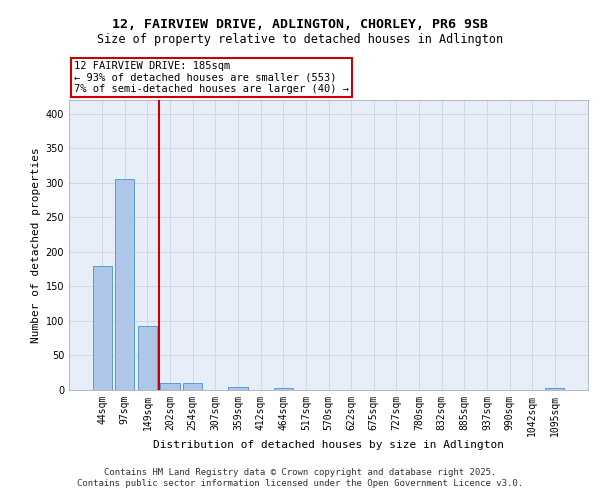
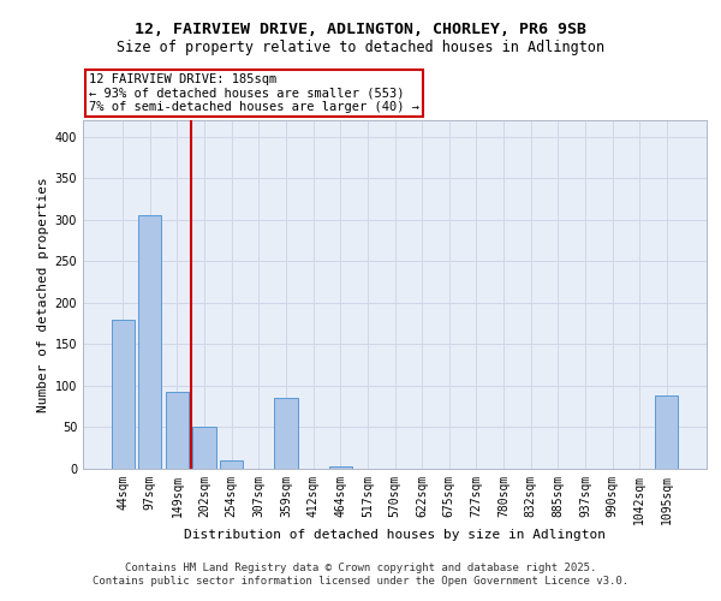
202sqm: 10 -> 50
359sqm: 4 -> 86
1095sqm: 3 -> 88
